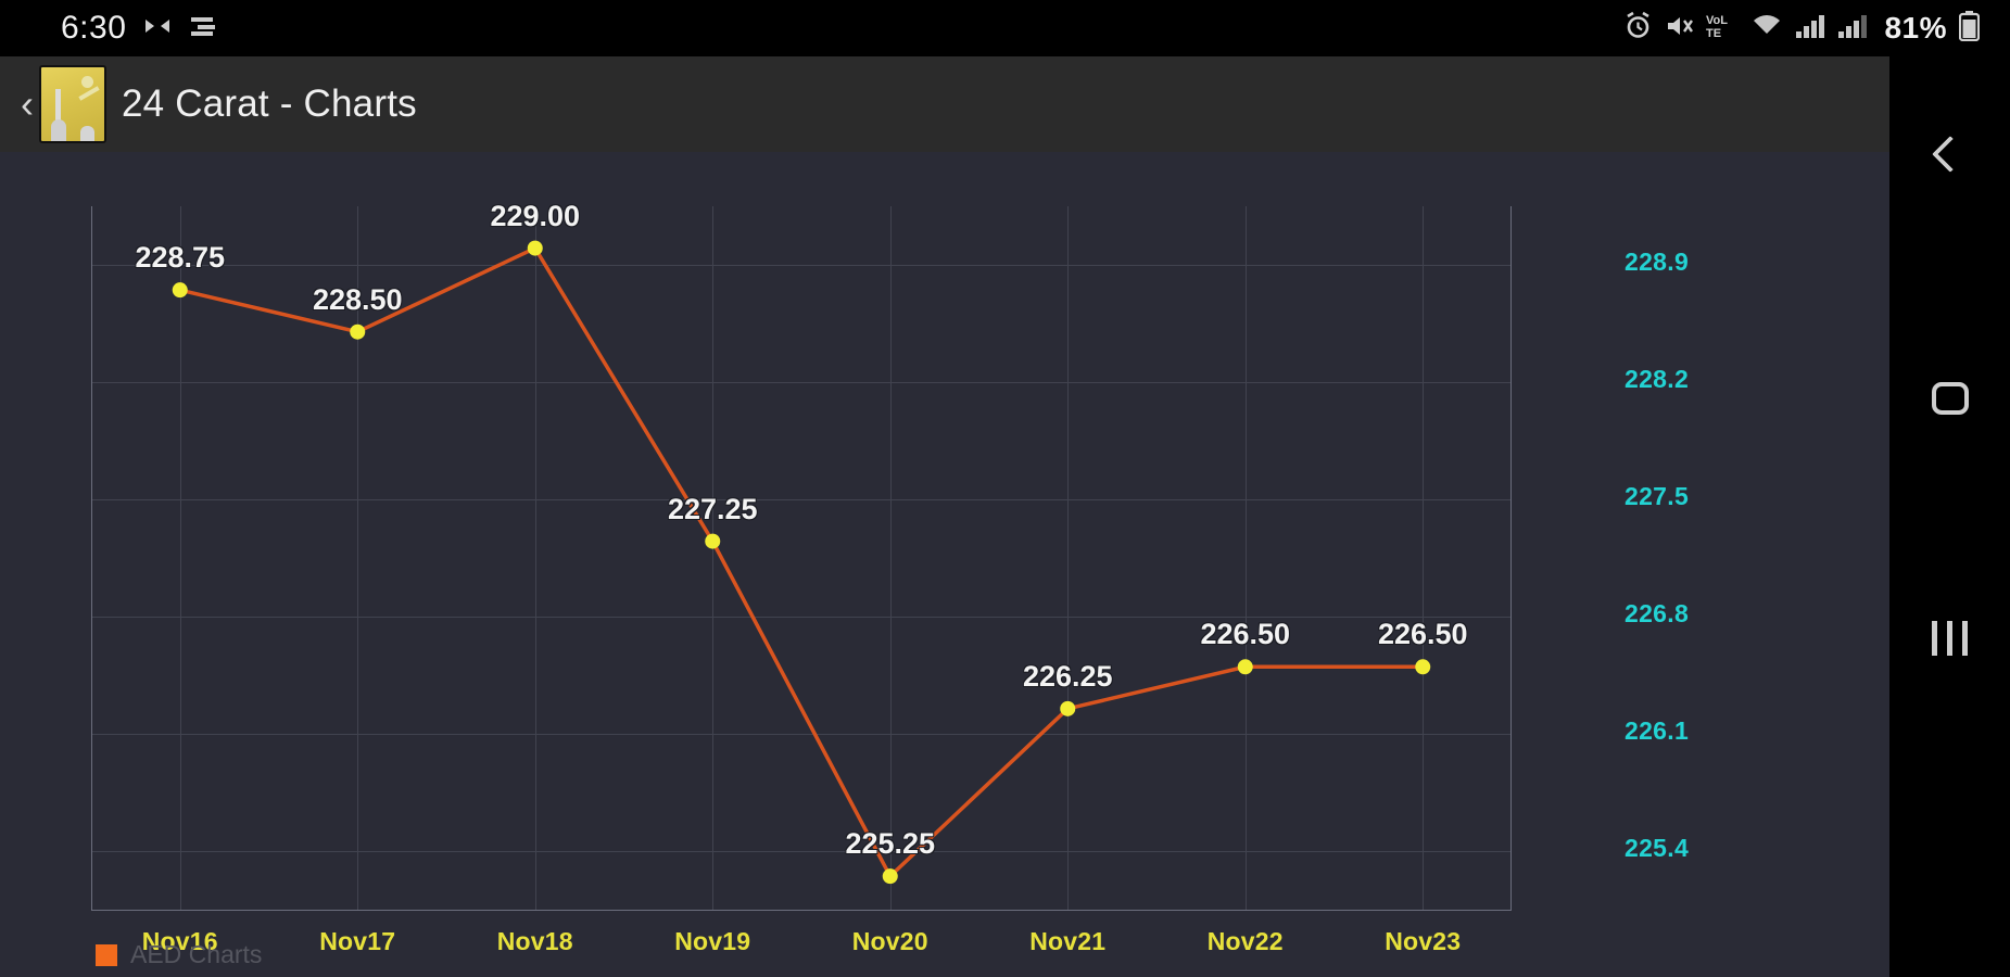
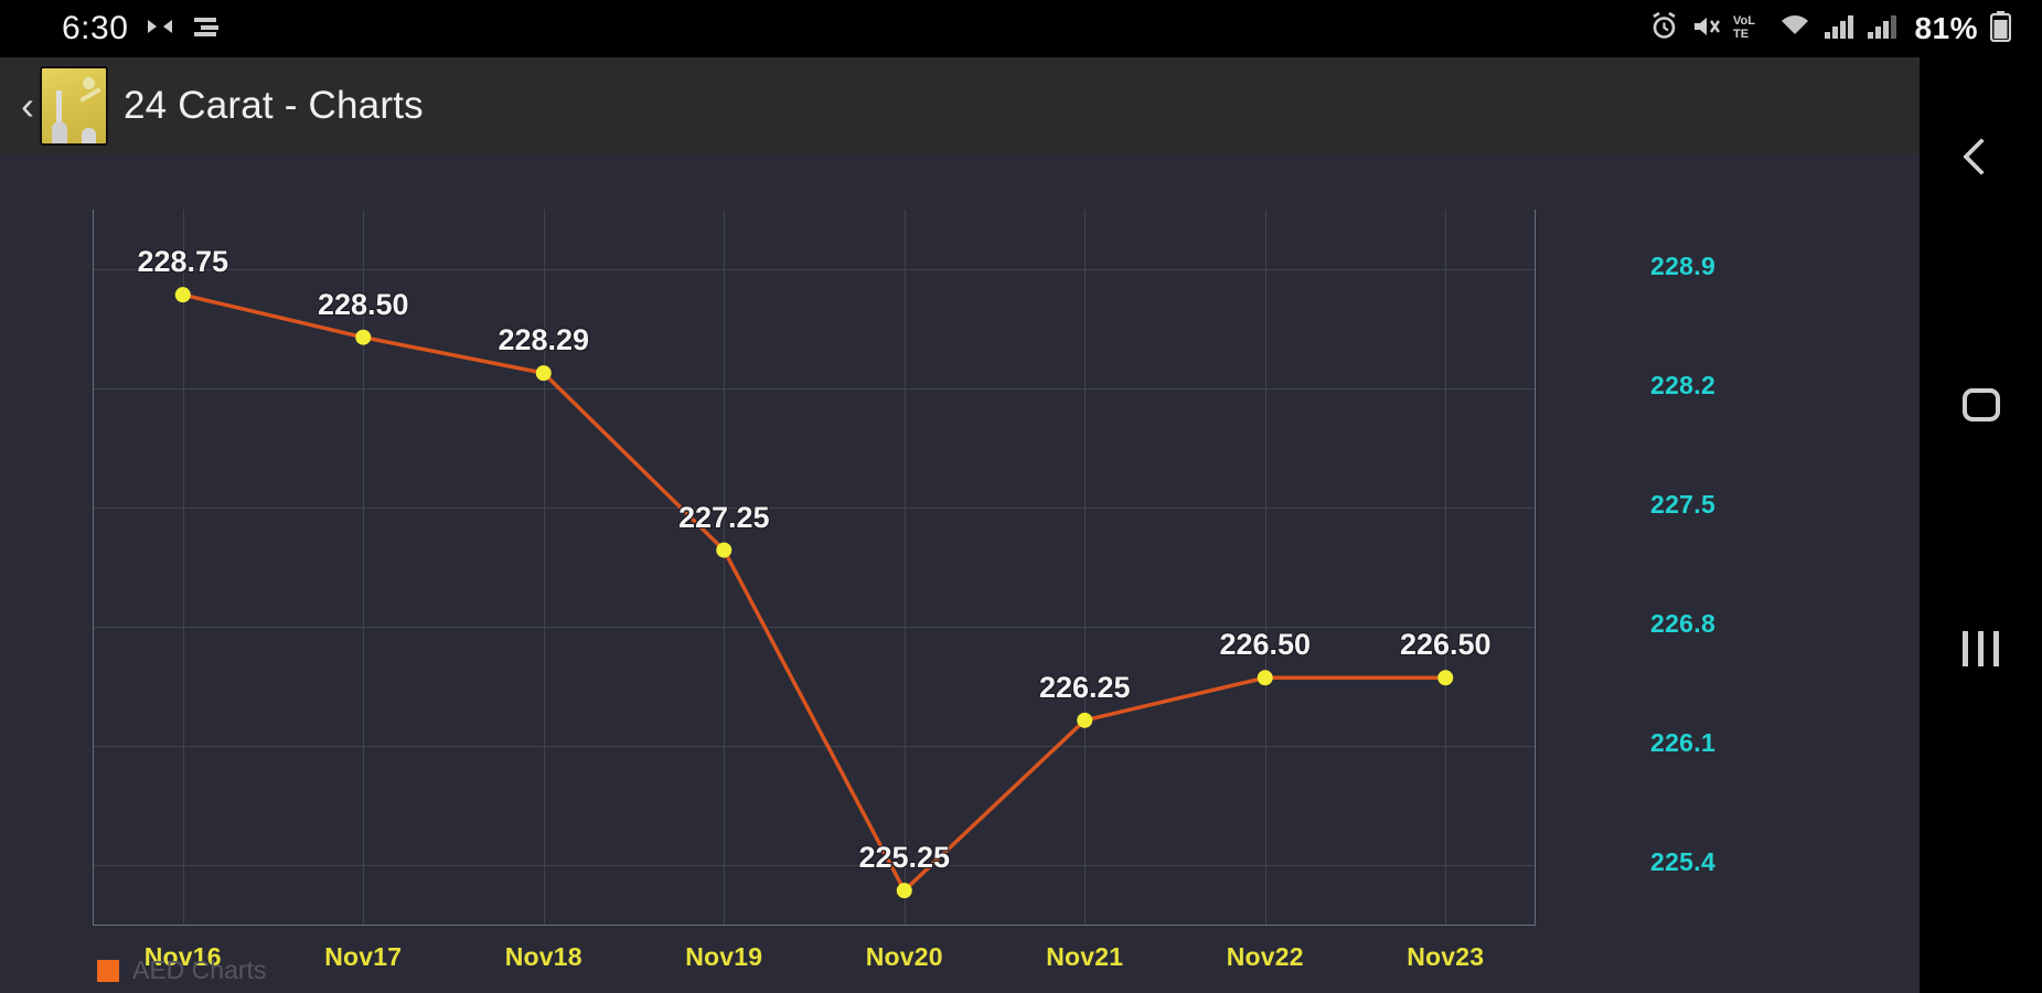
Nov18: 229.00 -> 228.29
